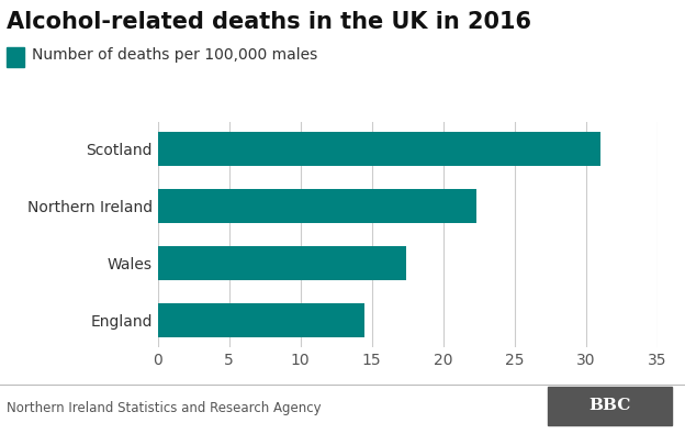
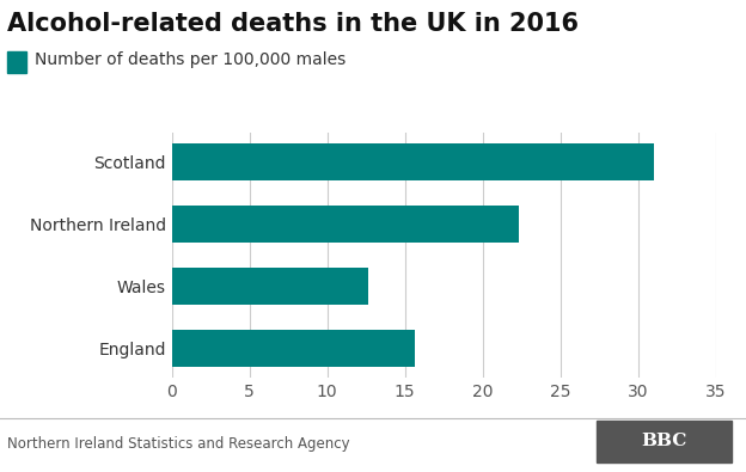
Wales: 17.4 -> 12.6
England: 14.5 -> 15.6
